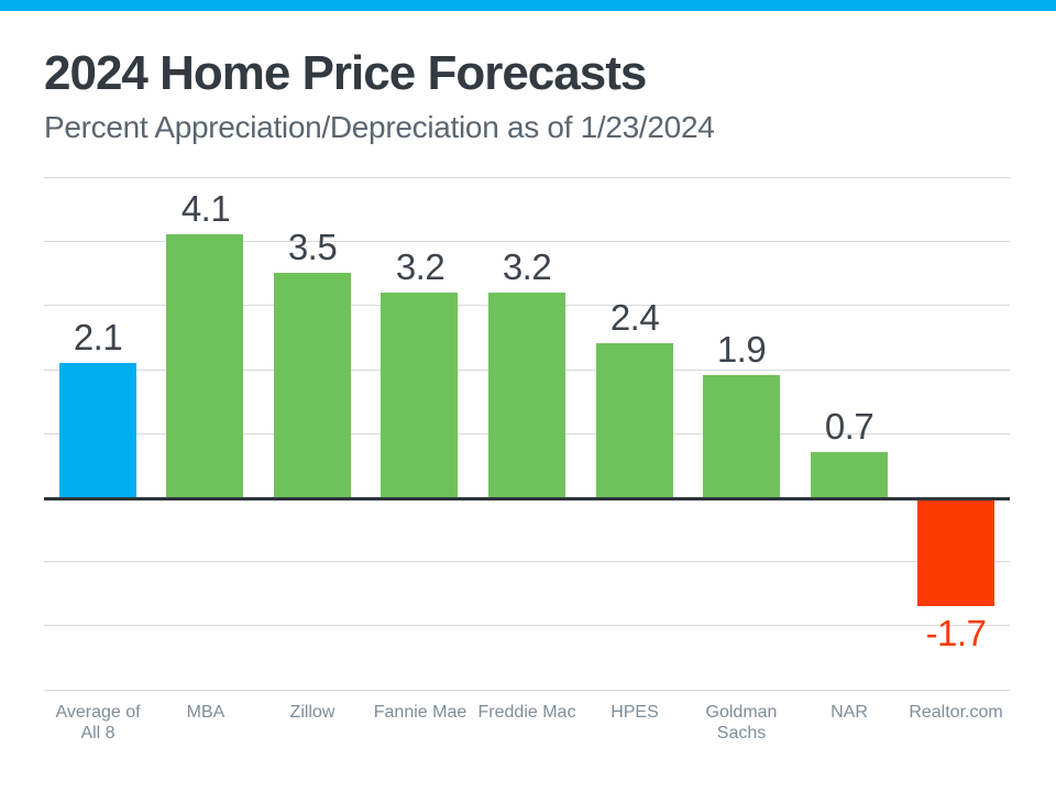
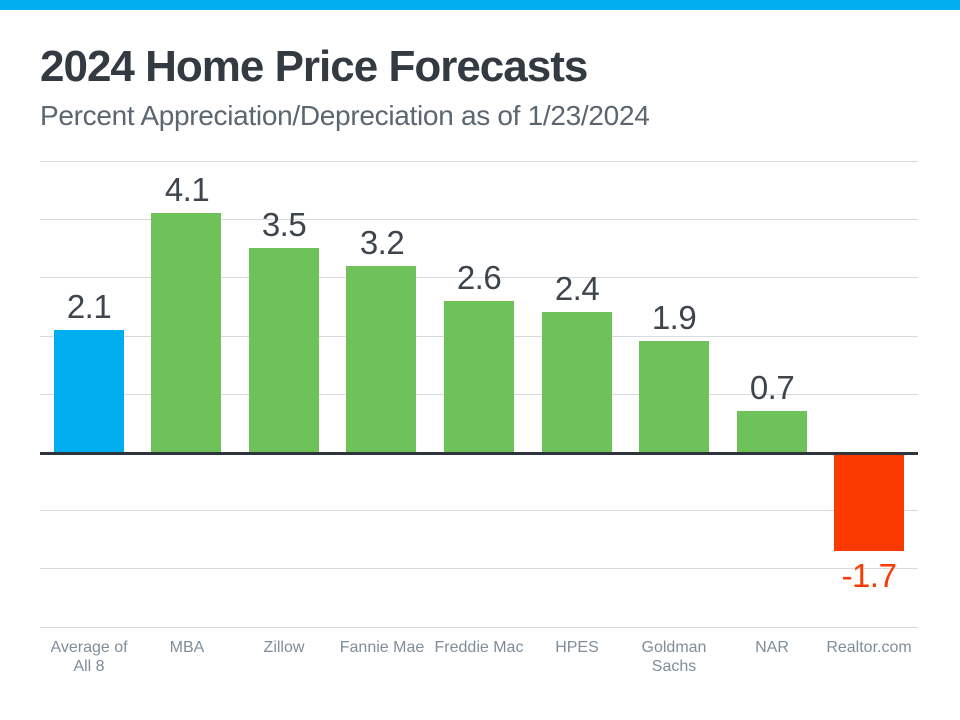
Freddie Mac: 3.2 -> 2.6
